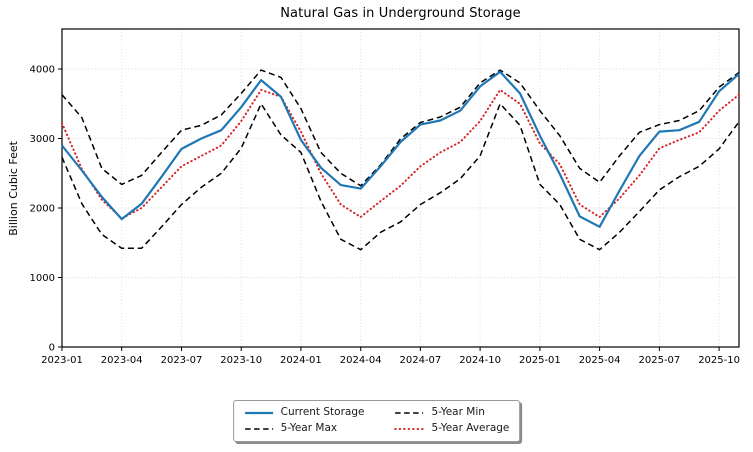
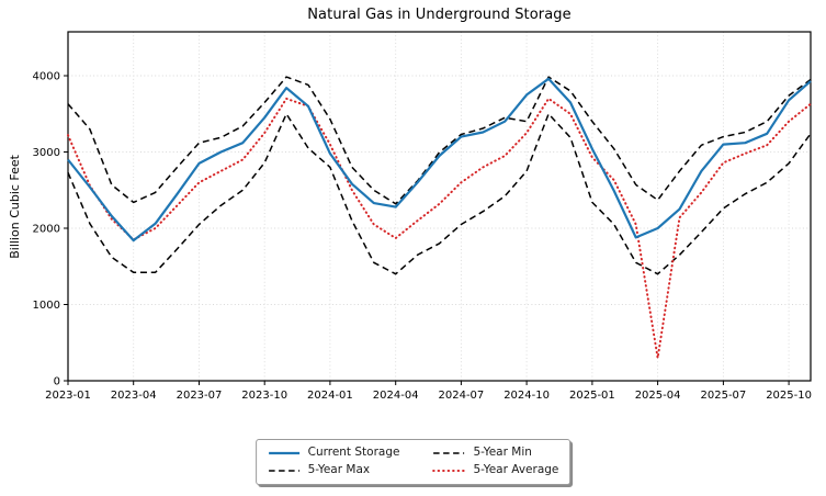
5-Year Max/2024-10: 3800 -> 3400
Current Storage/2025-04: 1700 -> 2000
5-Year Average/2025-04: 1900 -> 300
